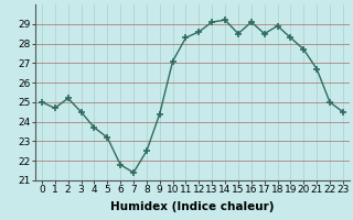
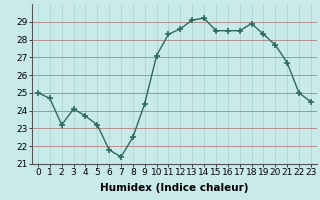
2: 25.2 -> 23.2
3: 24.5 -> 24.1
16: 29.1 -> 28.5
